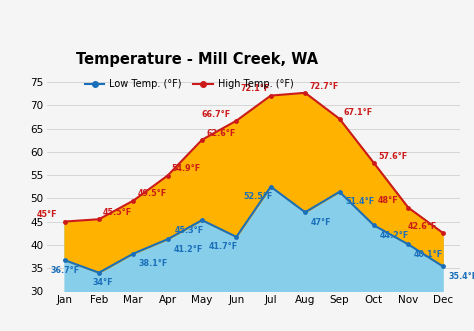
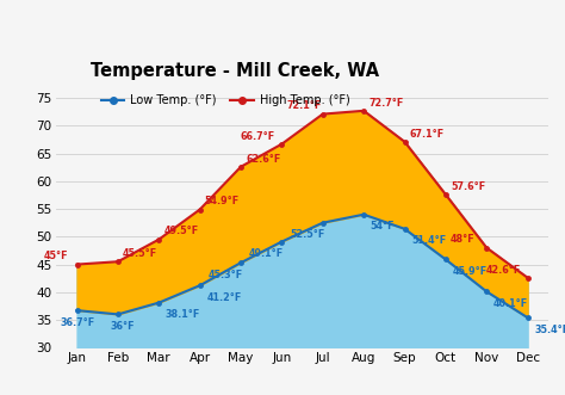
Low Temp. (°F)/Feb: 34°F -> 36°F
Low Temp. (°F)/Jun: 41.7°F -> 49.1°F
Low Temp. (°F)/Aug: 47°F -> 54°F
Low Temp. (°F)/Oct: 44.2°F -> 45.9°F
